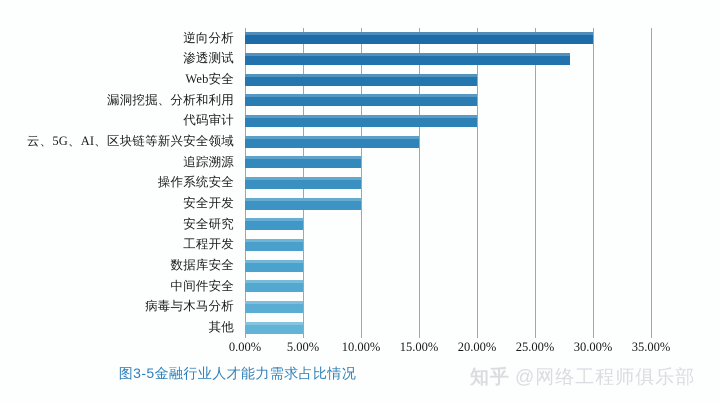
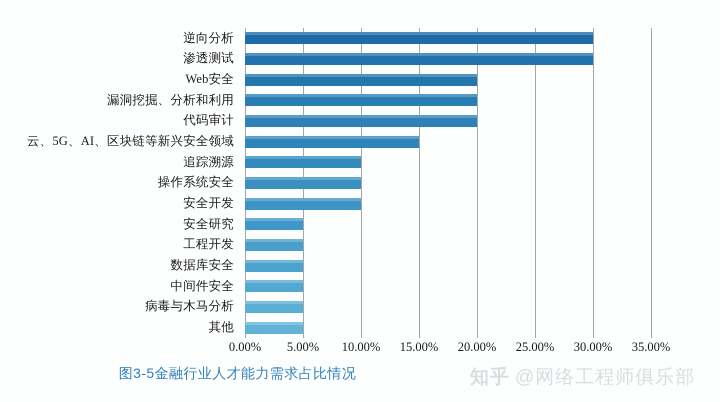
渗透测试: 28% -> 30%
